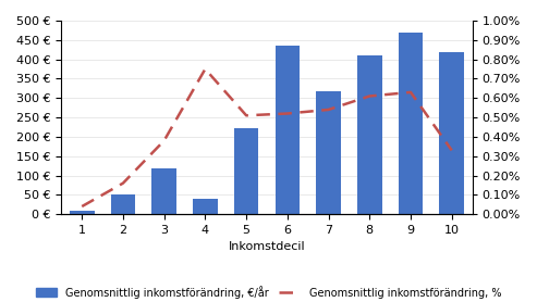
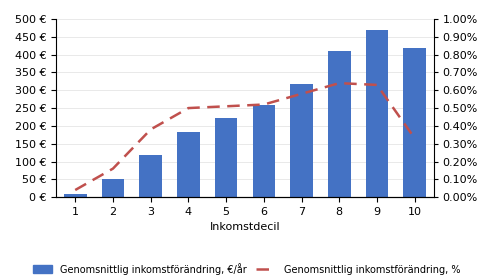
Genomsnittlig inkomstförändring, €/år/4: 40 € -> 182 €
Genomsnittlig inkomstförändring, %/4: 0.75% -> 0.50%
Genomsnittlig inkomstförändring, €/år/6: 435 € -> 258 €
Genomsnittlig inkomstförändring, %/7: 0.54% -> 0.58%
Genomsnittlig inkomstförändring, %/8: 0.61% -> 0.64%
